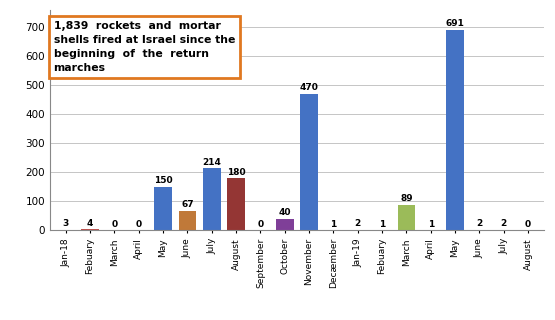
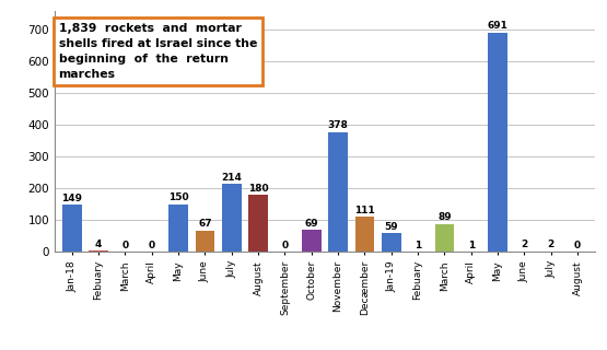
Jan-18: 3 -> 149
October: 40 -> 69
November: 470 -> 378
Decæmber: 1 -> 111
Jan-19: 2 -> 59
